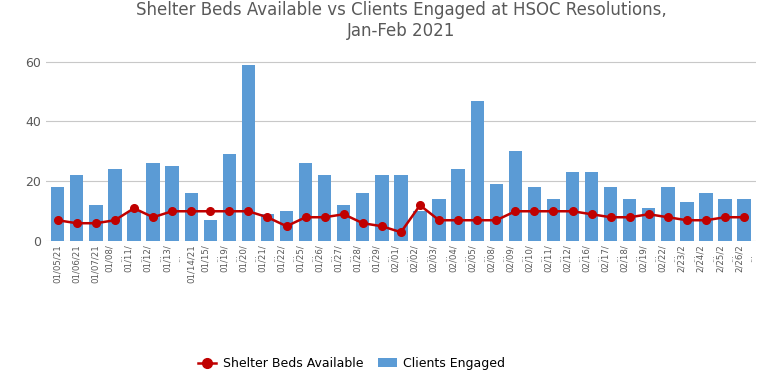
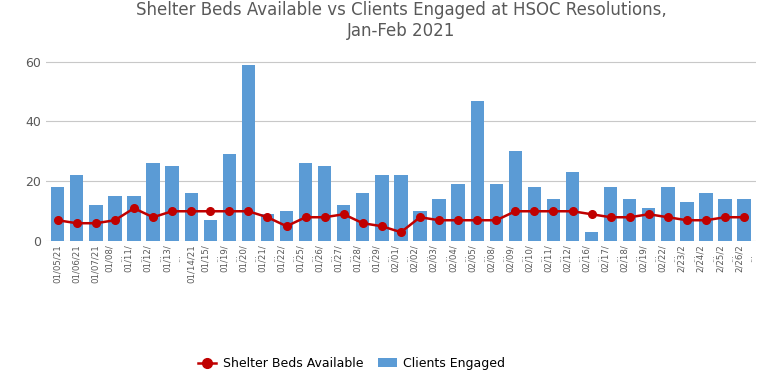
Clients Engaged/01/08/ ...: 24 -> 15
Clients Engaged/01/11/ ...: 10 -> 15
Clients Engaged/01/26/ ...: 22 -> 25
Shelter Beds Available/02/02/ ...: 12 -> 8
Clients Engaged/02/04/ ...: 24 -> 19
Clients Engaged/02/16/ ...: 23 -> 3
